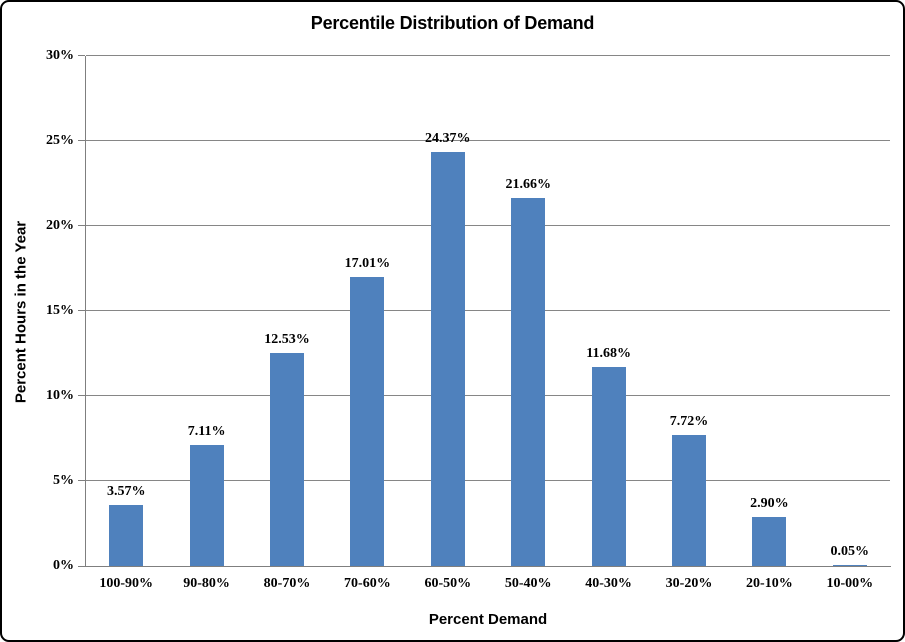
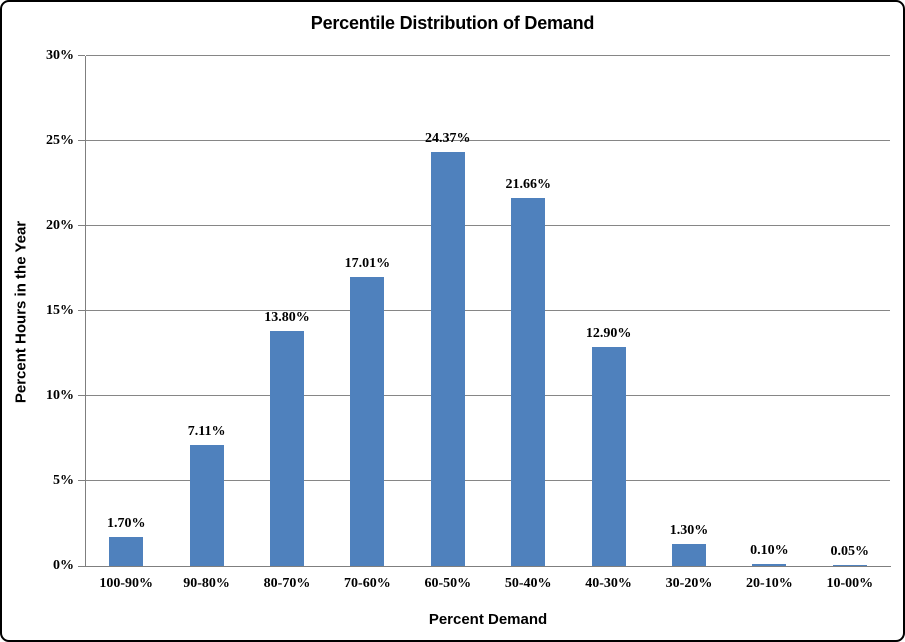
100-90%: 3.57% -> 1.70%
80-70%: 12.53% -> 13.80%
40-30%: 11.68% -> 12.90%
30-20%: 7.72% -> 1.30%
20-10%: 2.90% -> 0.10%
